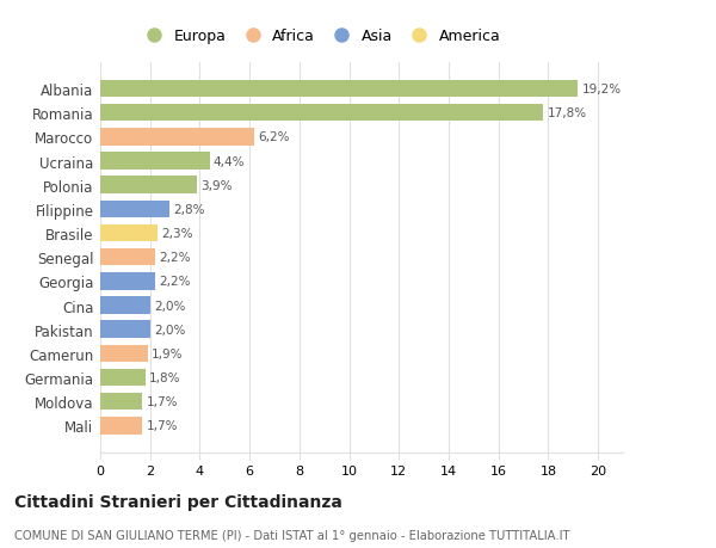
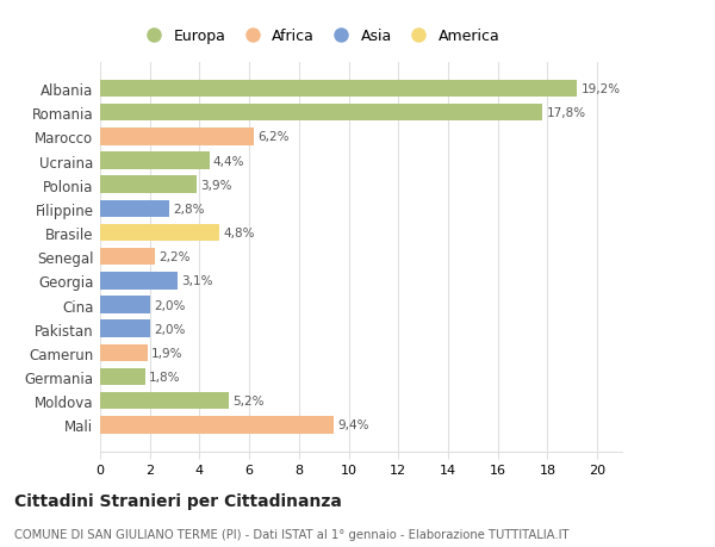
Brasile: 2,3% -> 4,8%
Georgia: 2,2% -> 3,1%
Moldova: 1,7% -> 5,2%
Mali: 1,7% -> 9,4%
